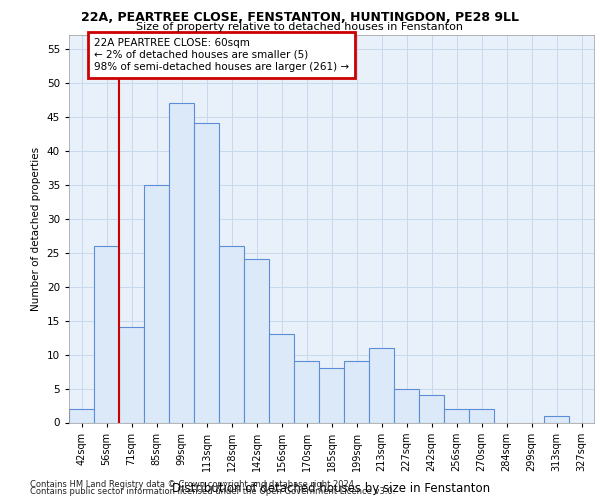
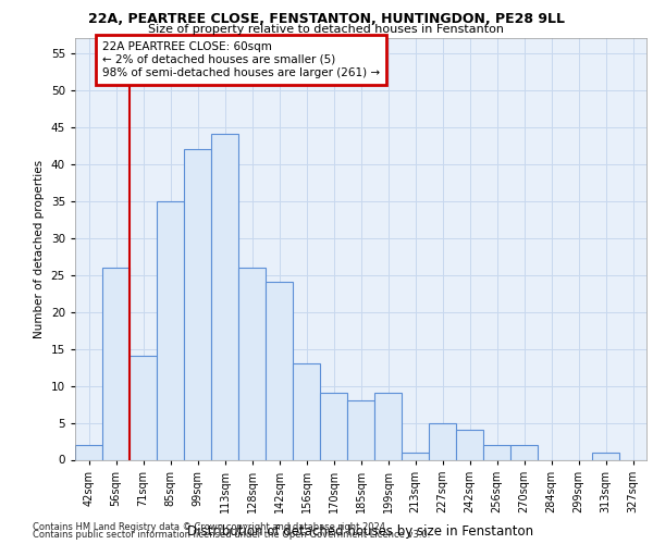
99sqm: 47 -> 42
213sqm: 11 -> 1
